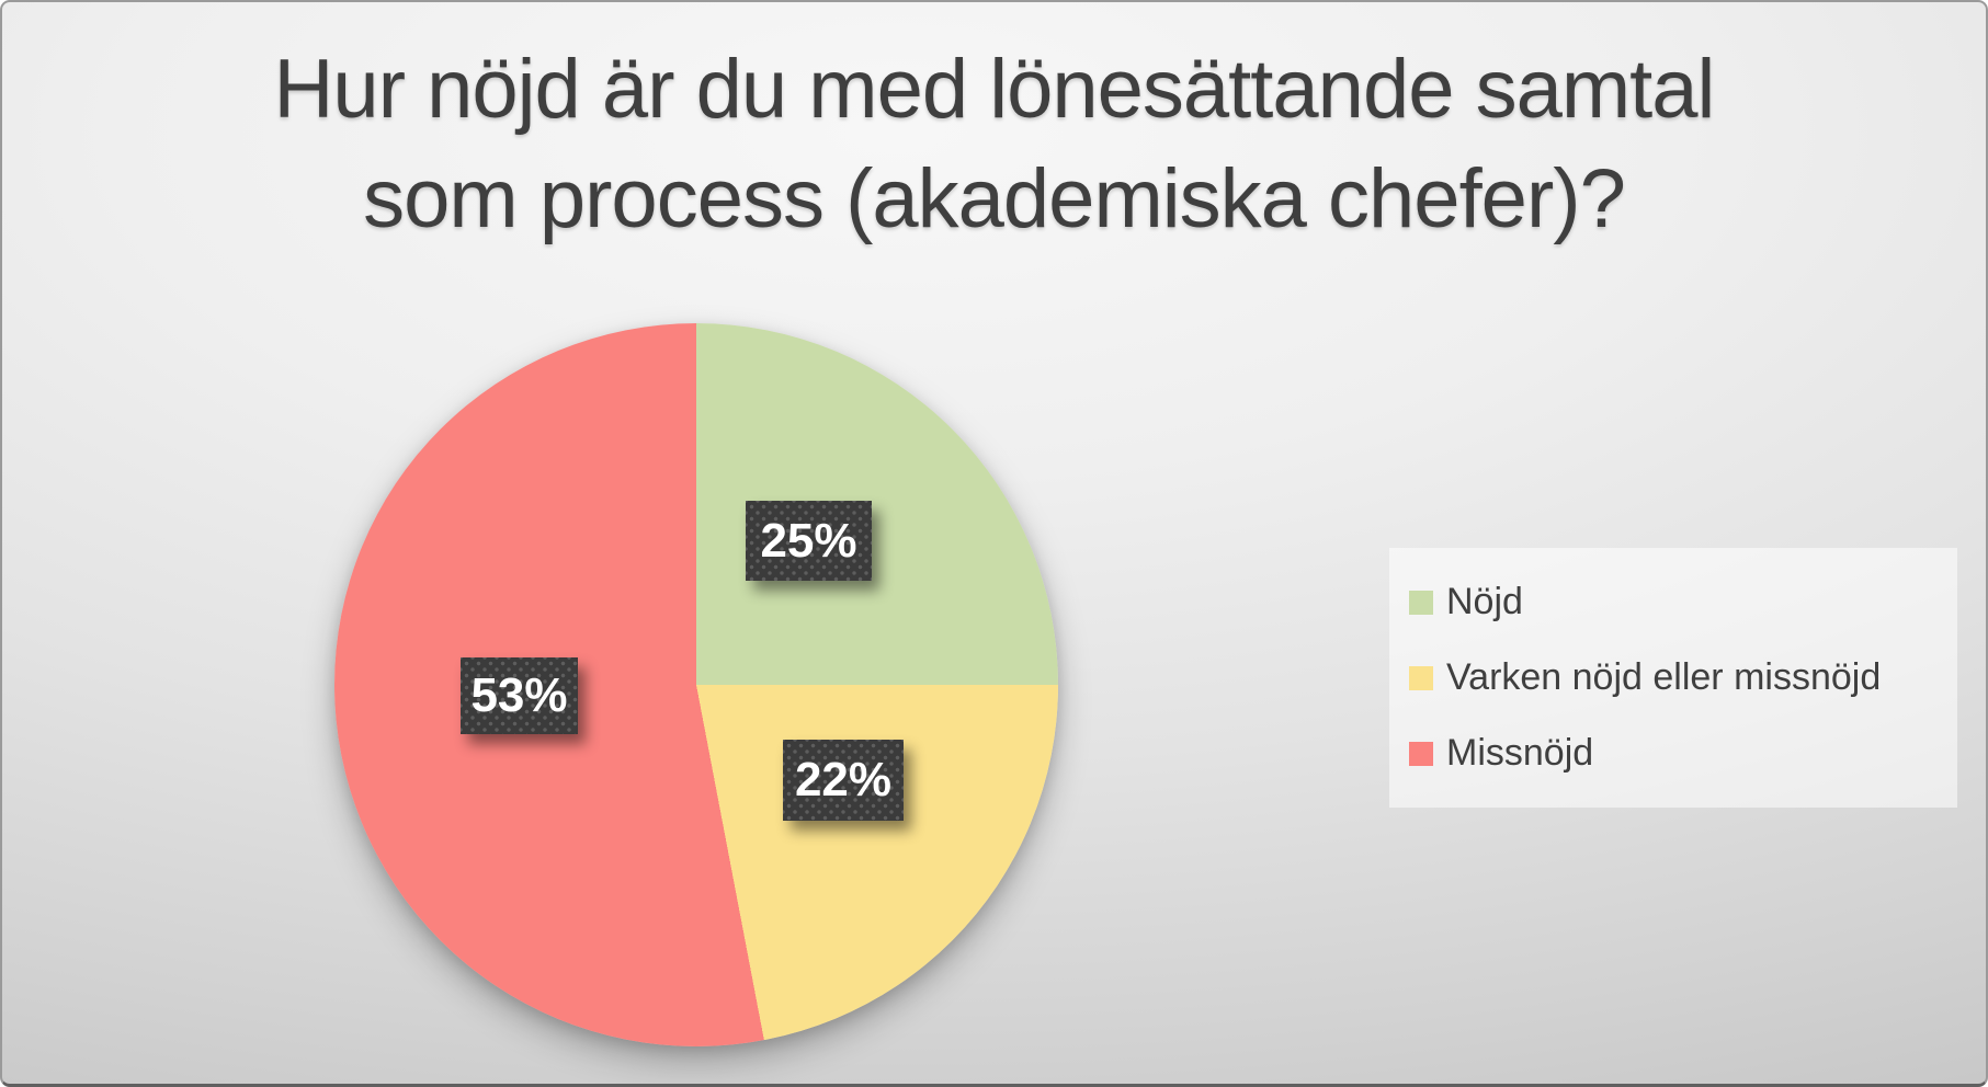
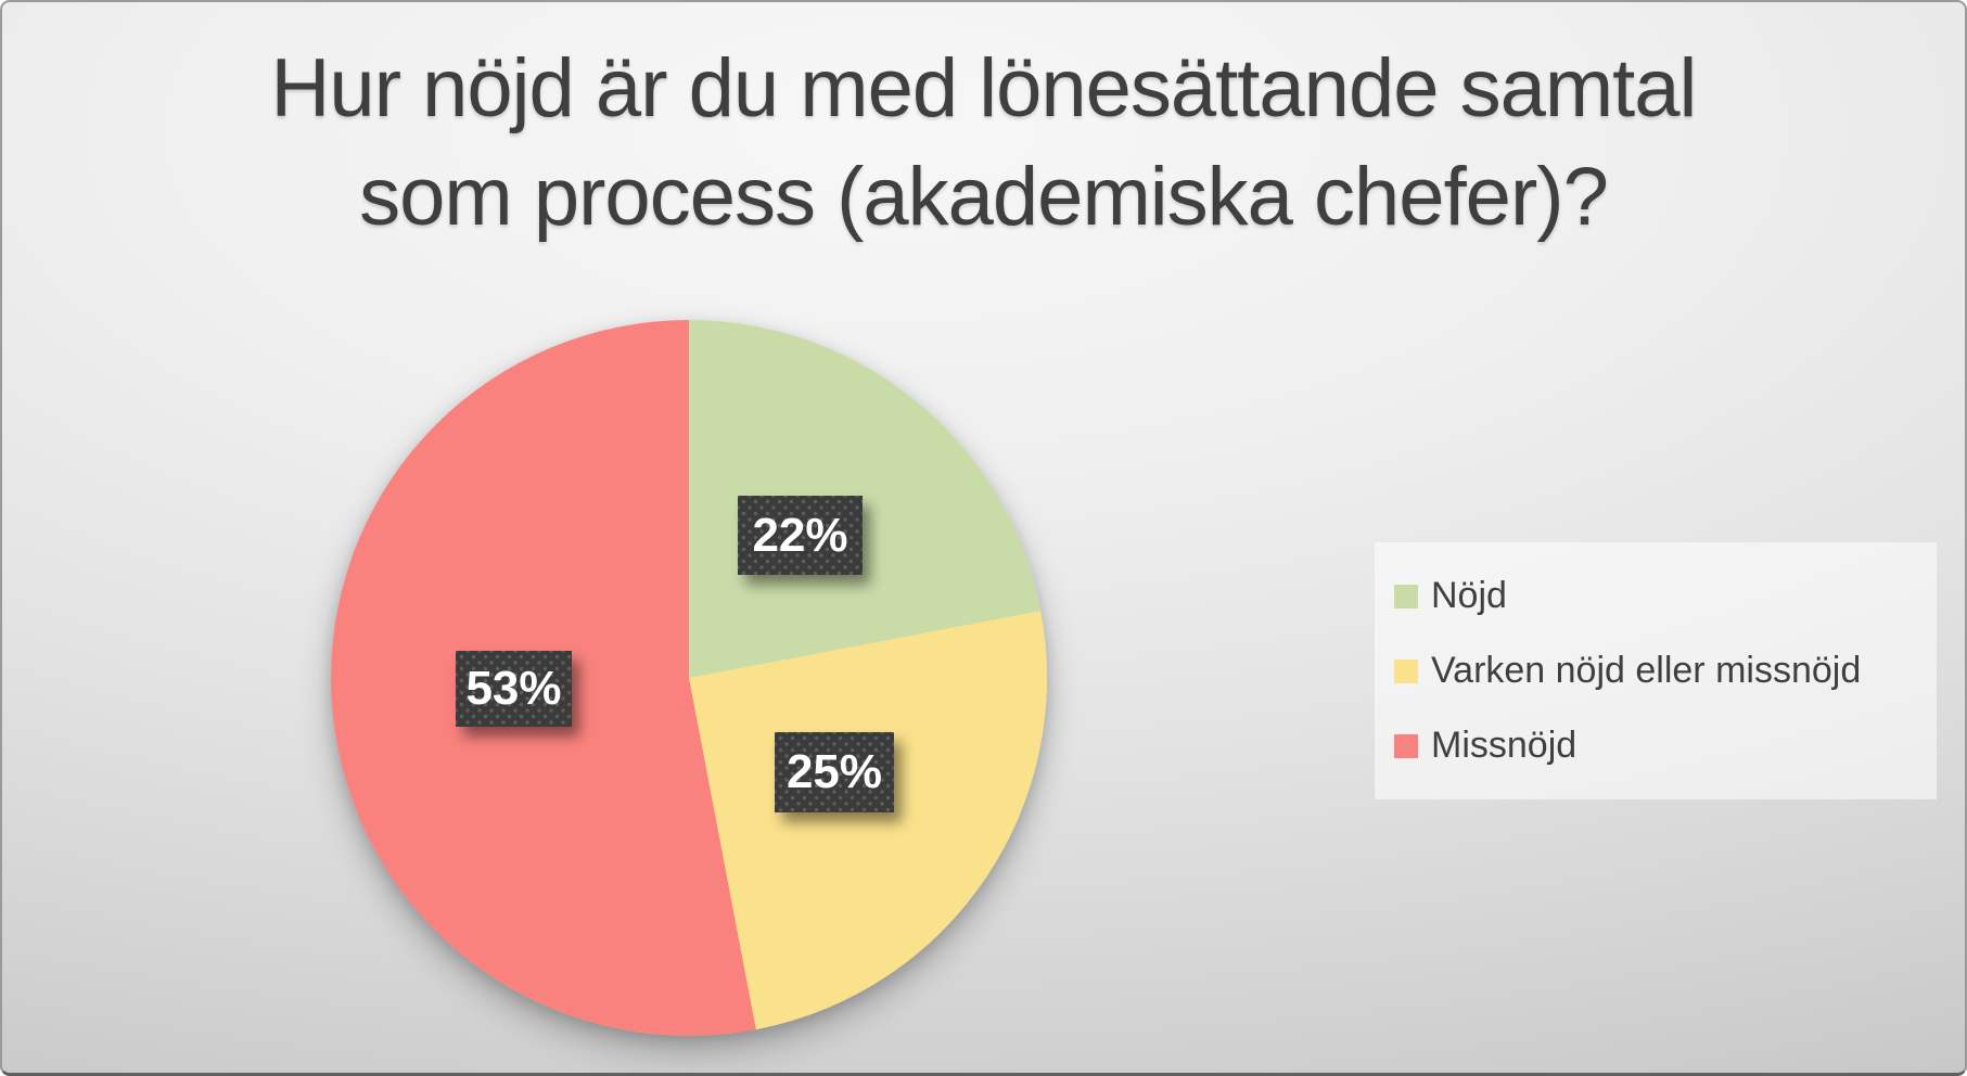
Nöjd: 25% -> 22%
Varken nöjd eller missnöjd: 22% -> 25%
